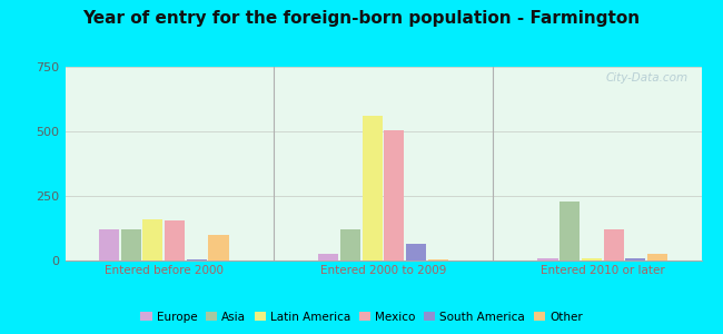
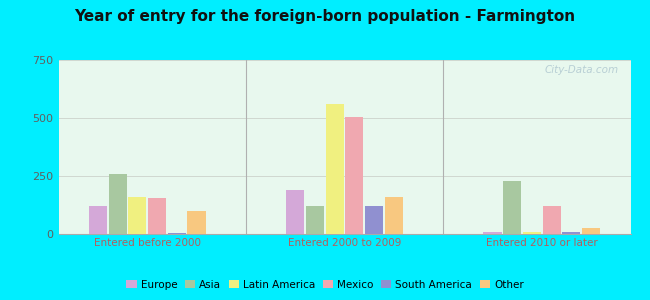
Asia/Entered before 2000: 120 -> 260
Europe/Entered 2000 to 2009: 25 -> 190
South America/Entered 2000 to 2009: 65 -> 120
Other/Entered 2000 to 2009: 5 -> 160
